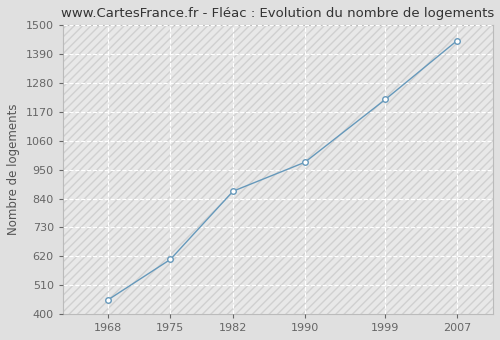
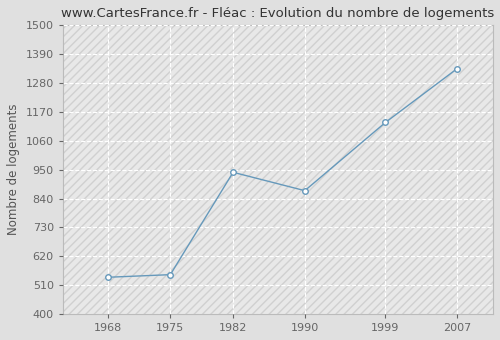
1968: 453 -> 540
1975: 608 -> 550
1982: 868 -> 940
1990: 978 -> 870
1999: 1218 -> 1130
2007: 1442 -> 1335
